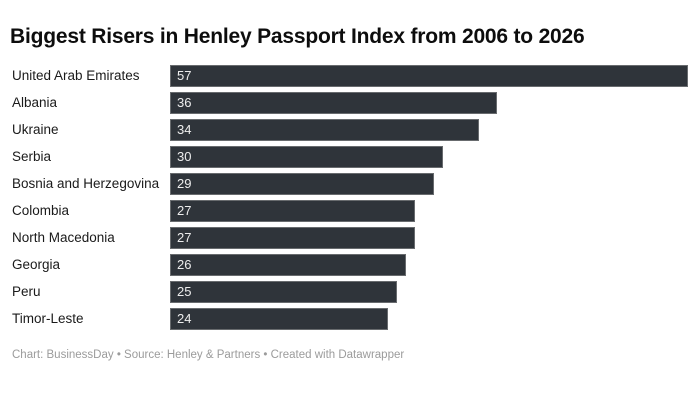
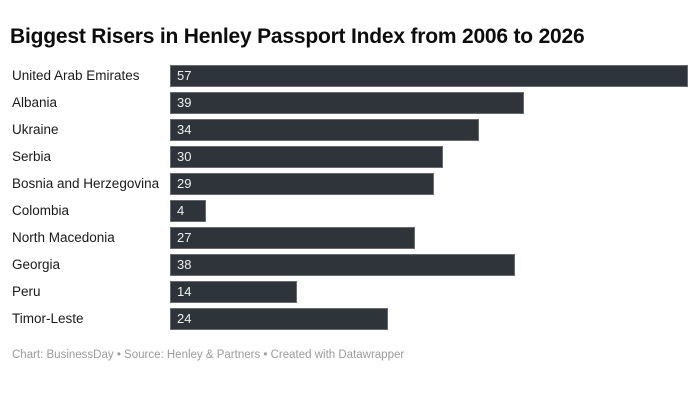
Albania: 36 -> 39
Colombia: 27 -> 4
Georgia: 26 -> 38
Peru: 25 -> 14
